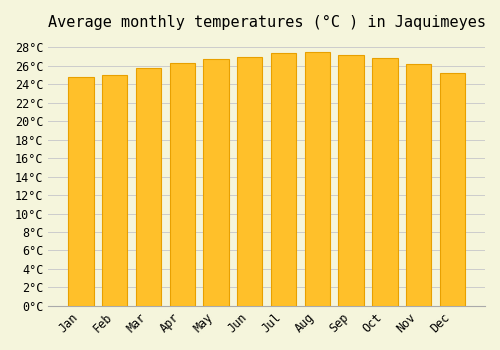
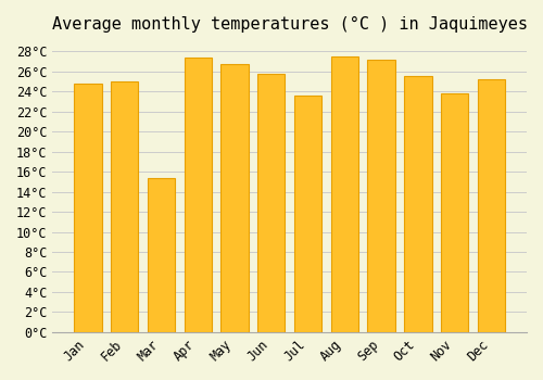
Mar: 25.8°C -> 15.4°C
Apr: 26.3°C -> 27.4°C
Jun: 27.0°C -> 25.8°C
Jul: 27.4°C -> 23.6°C
Oct: 26.8°C -> 25.6°C
Nov: 26.2°C -> 23.8°C
